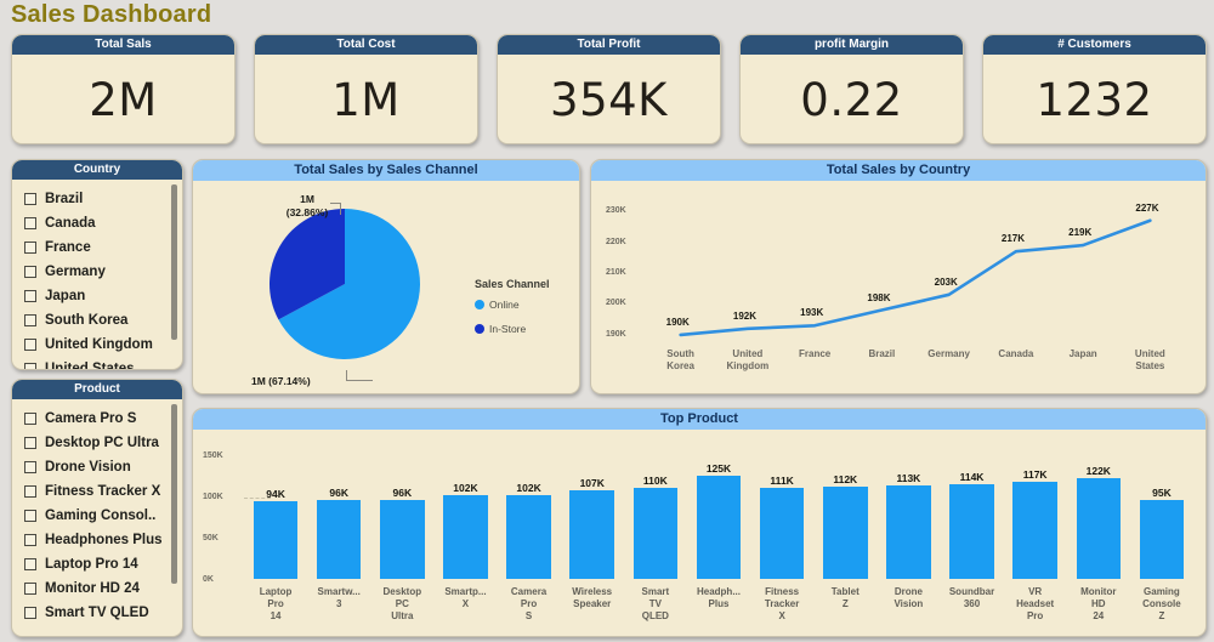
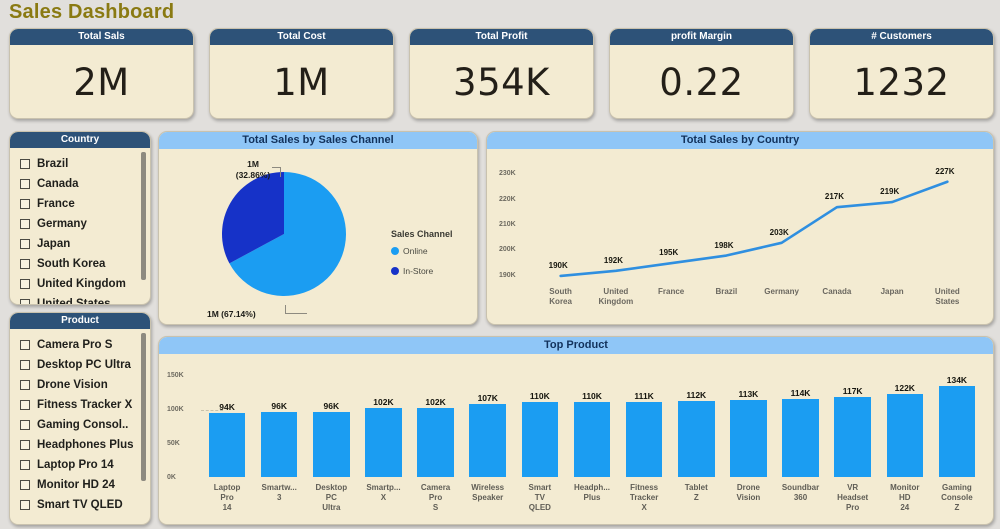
Total Sales by Country/France: 193K -> 195K
Top Product/Headph... Plus: 125K -> 110K
Top Product/Gaming Console Z: 95K -> 134K
